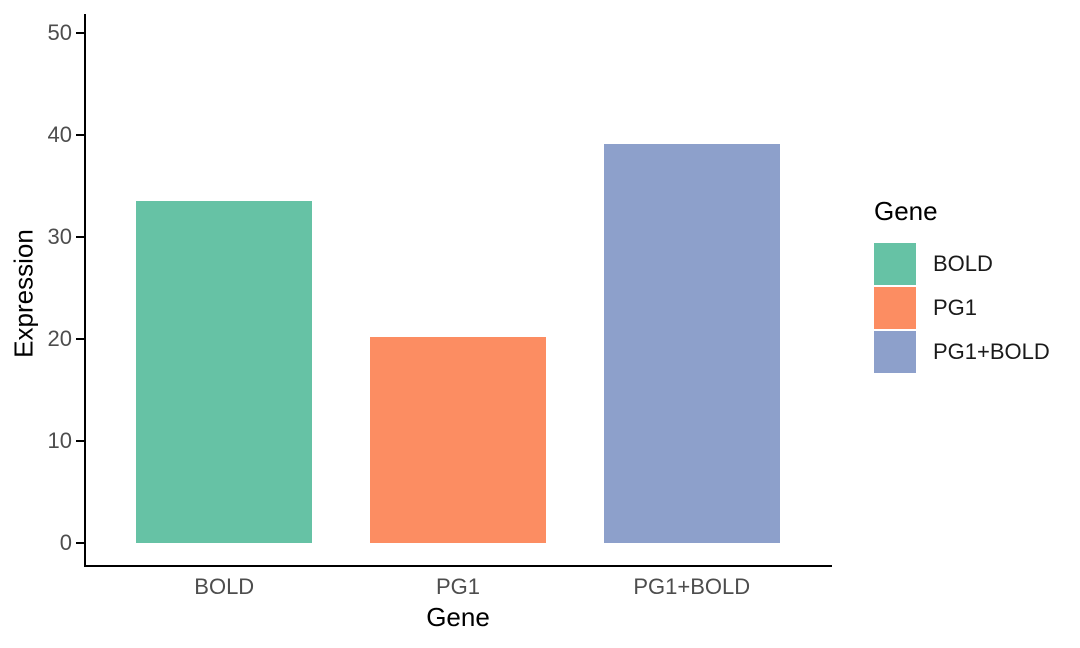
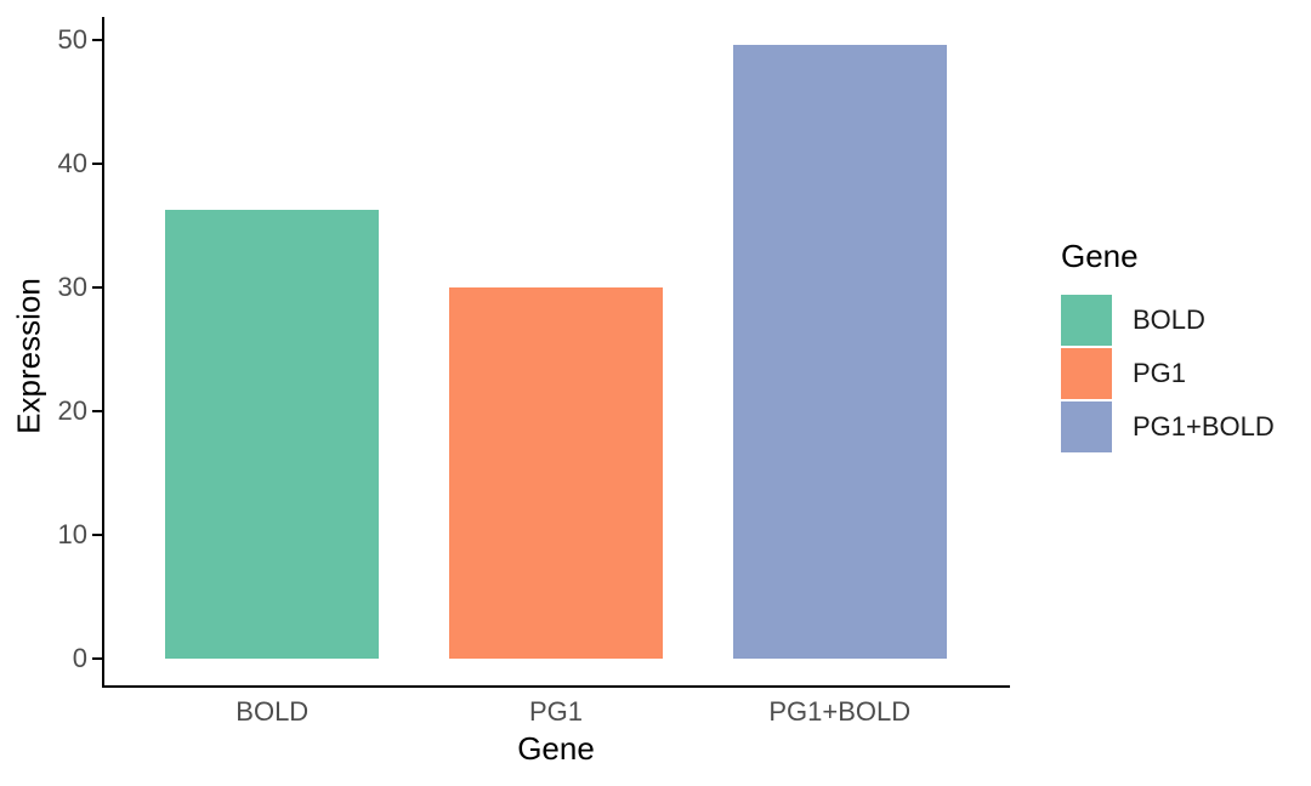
BOLD: 33.5 -> 36.3
PG1: 20.2 -> 30.0
PG1+BOLD: 39.1 -> 49.6
